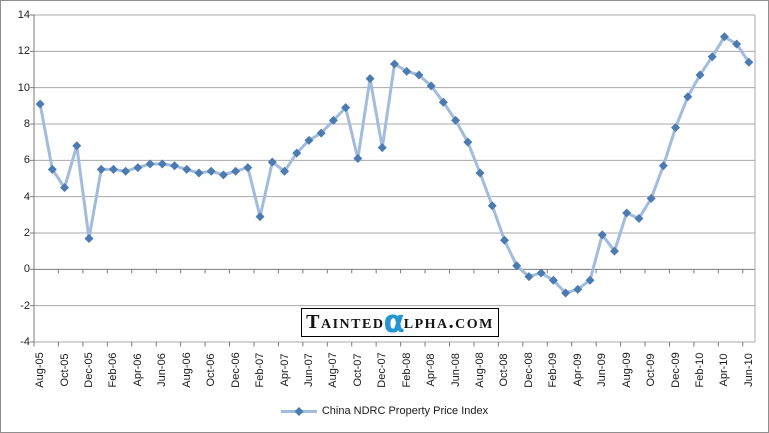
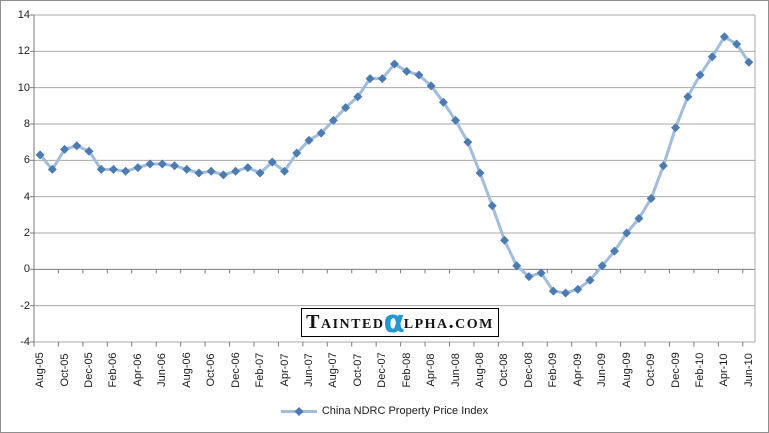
Aug-05: 9.1 -> 6.3
Oct-05: 4.5 -> 6.6
Dec-05: 1.7 -> 6.5
Feb-07: 2.9 -> 5.3
Oct-07: 6.1 -> 9.5
Dec-07: 6.7 -> 10.5
Feb-09: -0.6 -> -1.2
Jun-09: 1.9 -> 0.2
Aug-09: 3.1 -> 2.0
